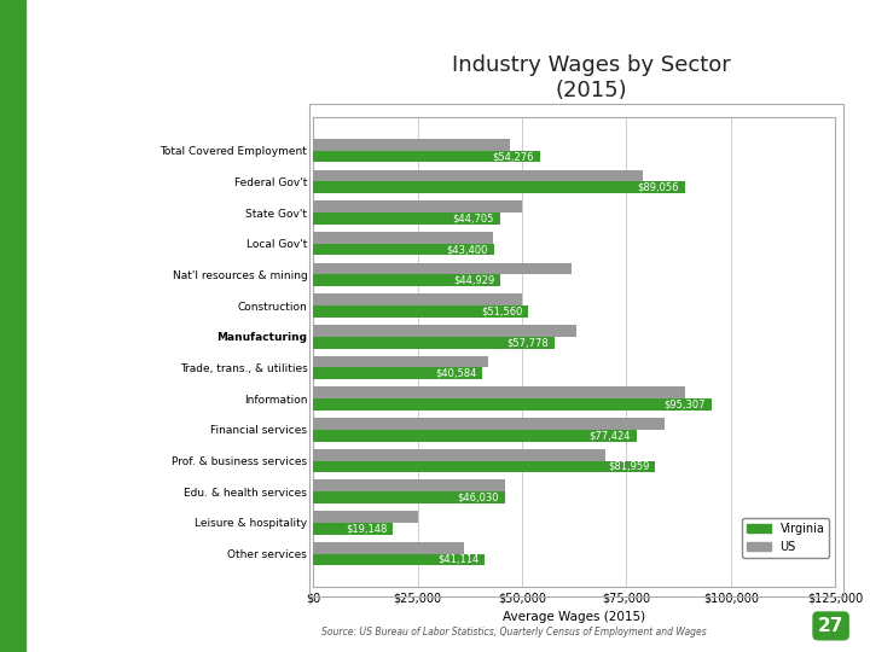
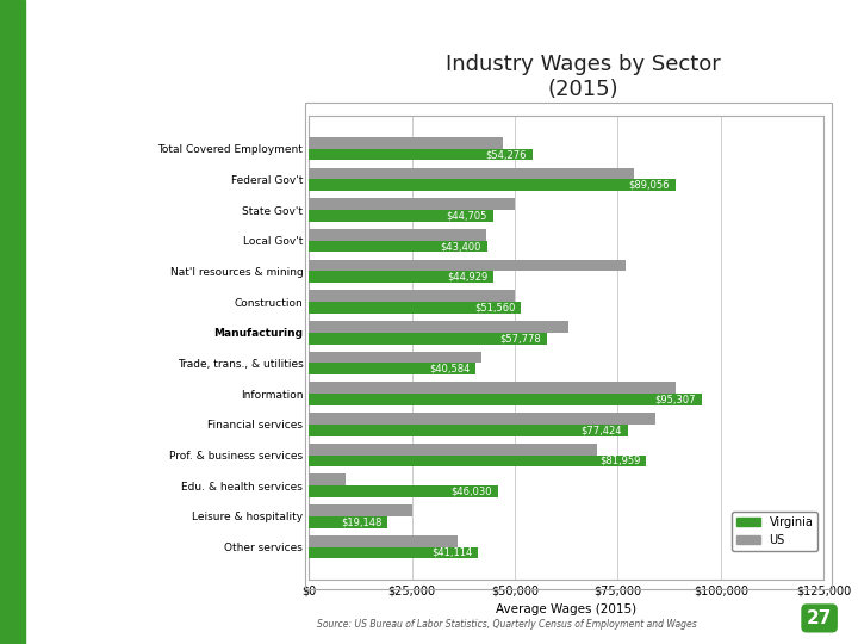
US/Nat'l resources & mining: $62,000 -> $77,000
US/Edu. & health services: $46,000 -> $9,000
